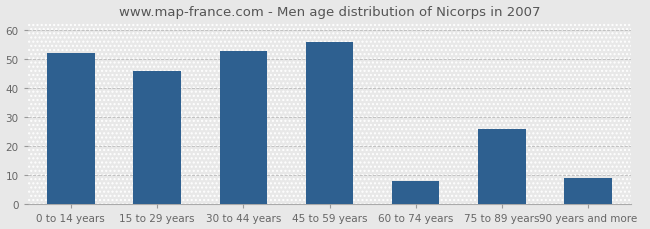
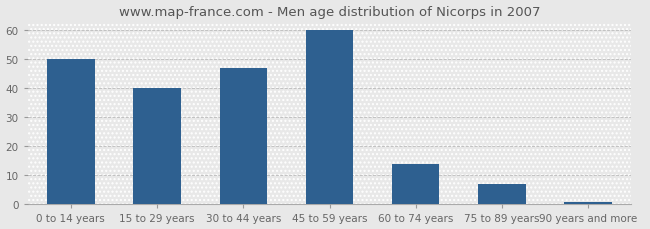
0 to 14 years: 52 -> 50
15 to 29 years: 46 -> 40
30 to 44 years: 53 -> 47
45 to 59 years: 56 -> 60
60 to 74 years: 8 -> 14
75 to 89 years: 26 -> 7
90 years and more: 9 -> 1
